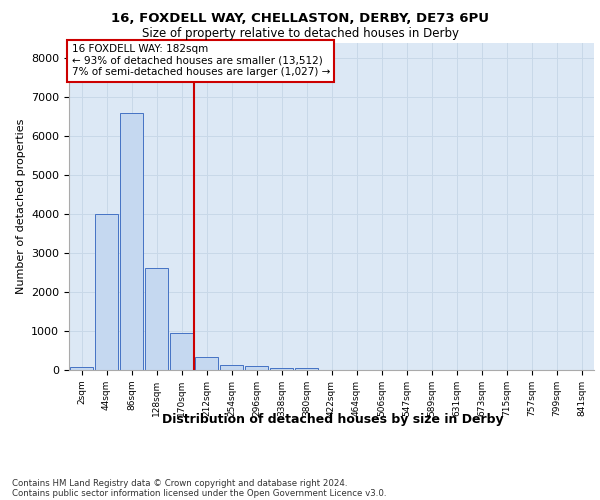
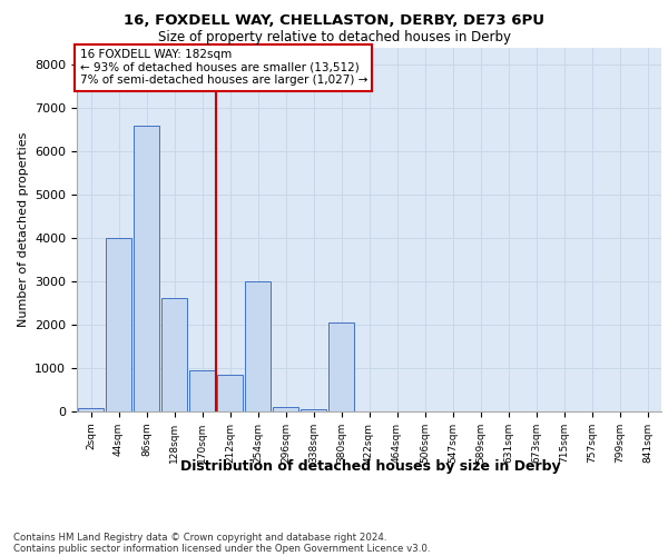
212sqm: 330 -> 850
254sqm: 140 -> 3000
380sqm: 60 -> 2050
